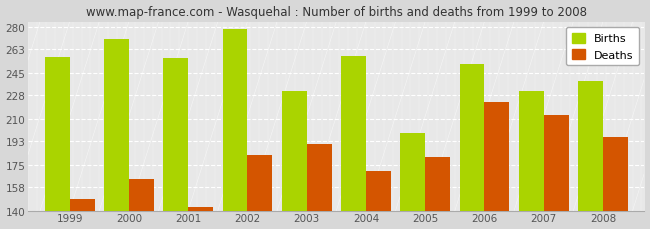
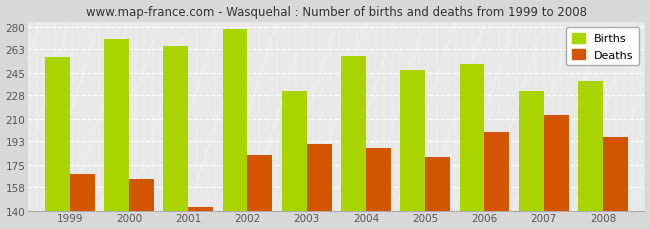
Deaths/1999: 149 -> 168
Births/2001: 256 -> 265
Deaths/2004: 170 -> 188
Births/2005: 199 -> 247
Deaths/2006: 223 -> 200
